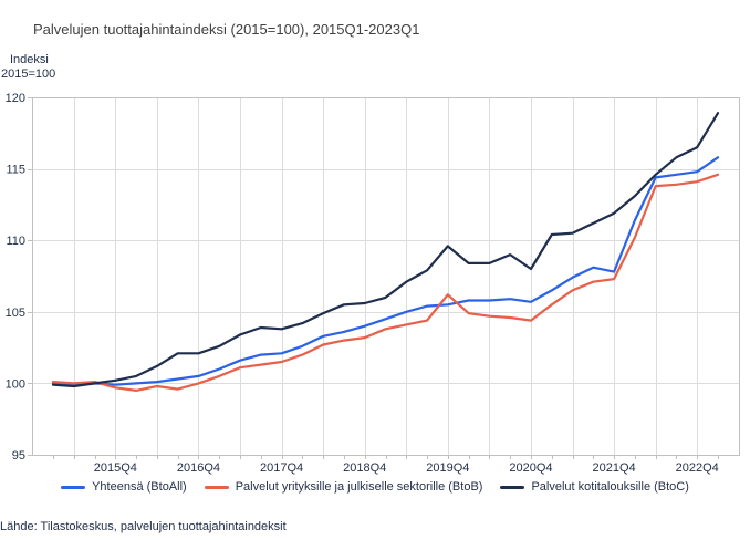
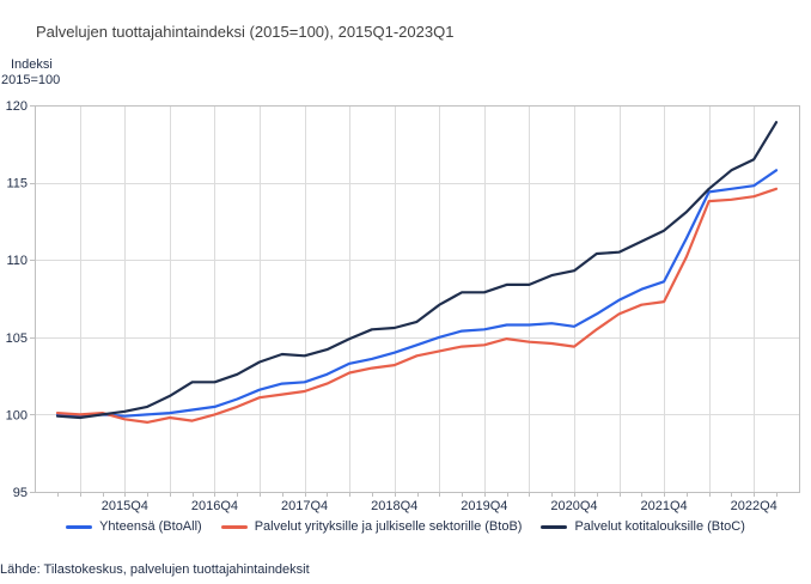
Palvelut yrityksille ja julkiselle sektorille (BtoB)/2019Q4: 106.2 -> 104.5
Palvelut kotitalouksille (BtoC)/2019Q4: 109.6 -> 107.9
Palvelut kotitalouksille (BtoC)/2020Q4: 108.0 -> 109.3
Yhteensä (BtoAll)/2021Q4: 107.8 -> 108.6
